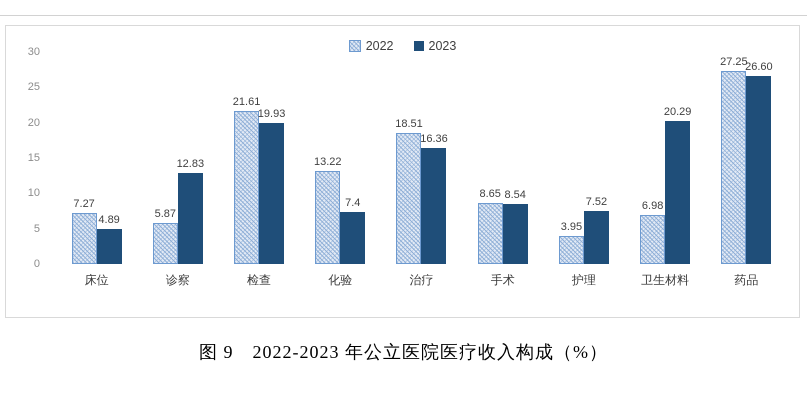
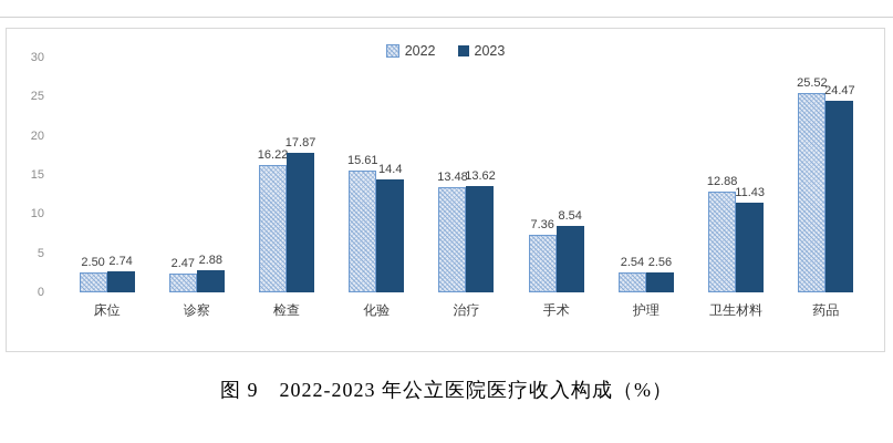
2022/床位: 7.27 -> 2.50
2023/床位: 4.89 -> 2.74
2022/诊察: 5.87 -> 2.47
2023/诊察: 12.83 -> 2.88
2022/检查: 21.61 -> 16.22
2023/检查: 19.93 -> 17.87
2022/化验: 13.22 -> 15.61
2023/化验: 7.4 -> 14.4
2022/治疗: 18.51 -> 13.48
2023/治疗: 16.36 -> 13.62
2022/手术: 8.65 -> 7.36
2022/护理: 3.95 -> 2.54
2023/护理: 7.52 -> 2.56
2022/卫生材料: 6.98 -> 12.88
2023/卫生材料: 20.29 -> 11.43
2022/药品: 27.25 -> 25.52
2023/药品: 26.60 -> 24.47
